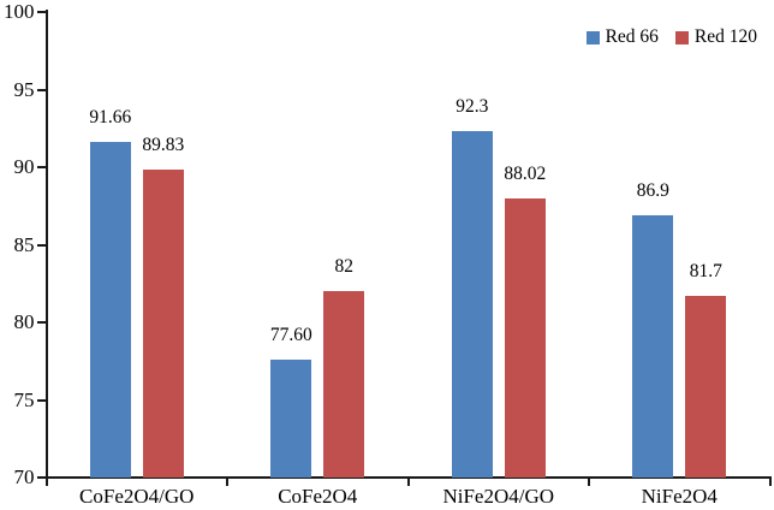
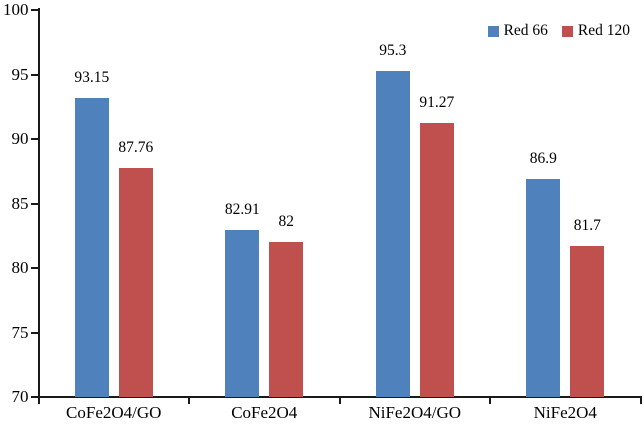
Red 66/CoFe2O4/GO: 91.66 -> 93.15
Red 120/CoFe2O4/GO: 89.83 -> 87.76
Red 66/CoFe2O4: 77.60 -> 82.91
Red 66/NiFe2O4/GO: 92.3 -> 95.3
Red 120/NiFe2O4/GO: 88.02 -> 91.27
